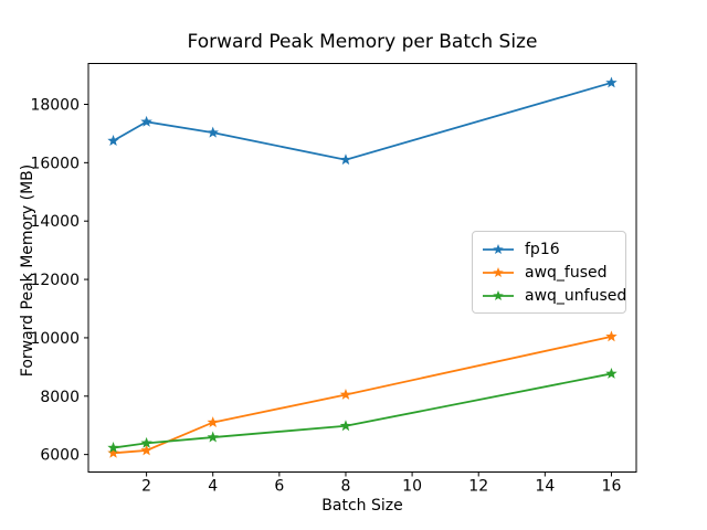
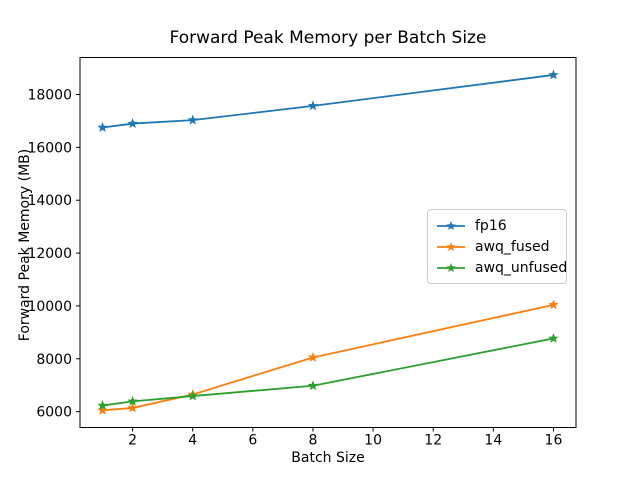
fp16/2: 17400 -> 16900
awq_fused/4: 7100 -> 6600
fp16/8: 16100 -> 17600
